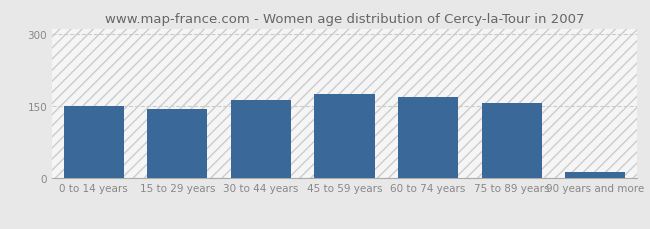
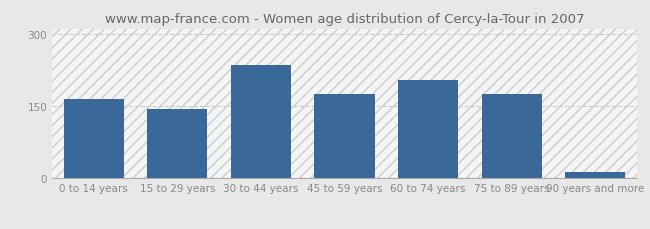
0 to 14 years: 151 -> 165
30 to 44 years: 163 -> 235
60 to 74 years: 169 -> 205
75 to 89 years: 157 -> 175
